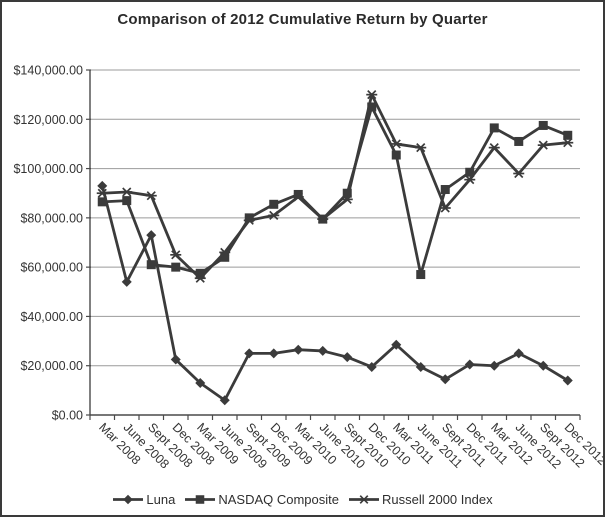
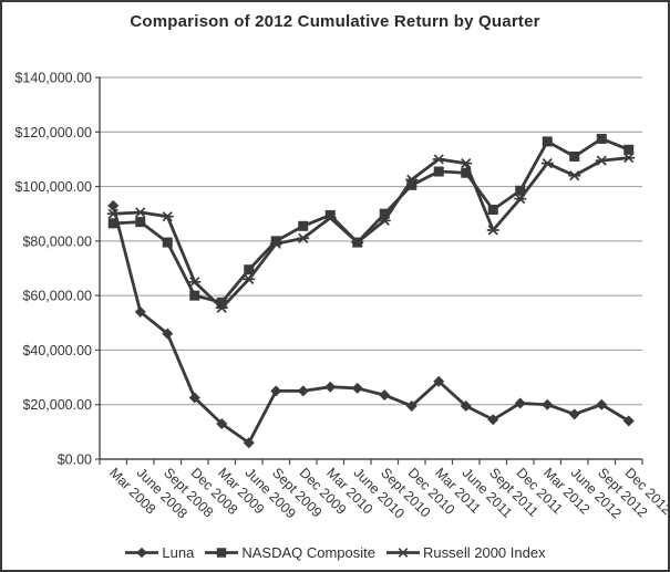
Luna/Sept 2008: $73000 -> $46000
NASDAQ Composite/Sept 2008: $61000 -> $80000
NASDAQ Composite/June 2009: $64000 -> $70000
NASDAQ Composite/Dec 2010: $125000 -> $100000
Russell 2000 Index/Dec 2010: $130000 -> $102000
NASDAQ Composite/June 2011: $57000 -> $105000
Luna/June 2012: $25000 -> $16000
Russell 2000 Index/June 2012: $98000 -> $104000
